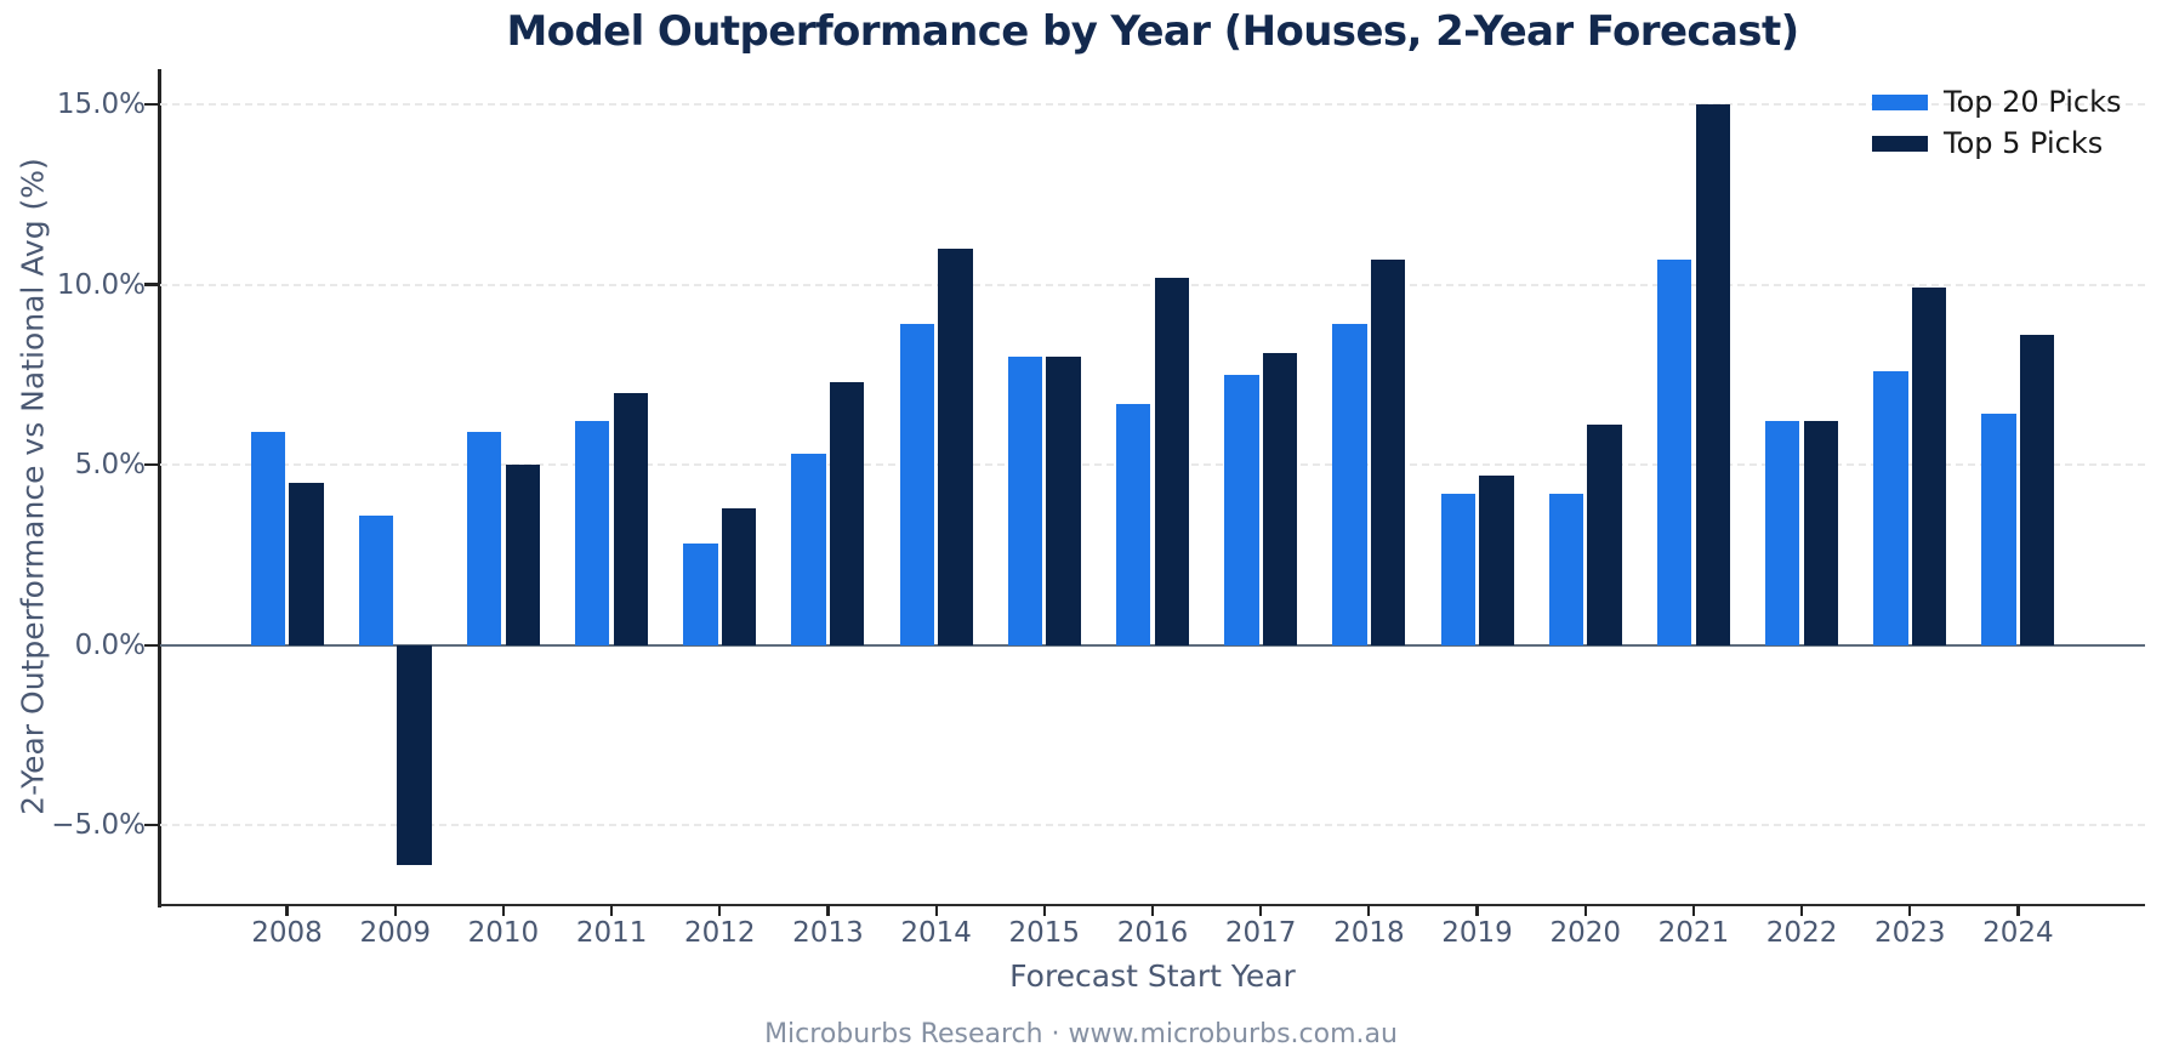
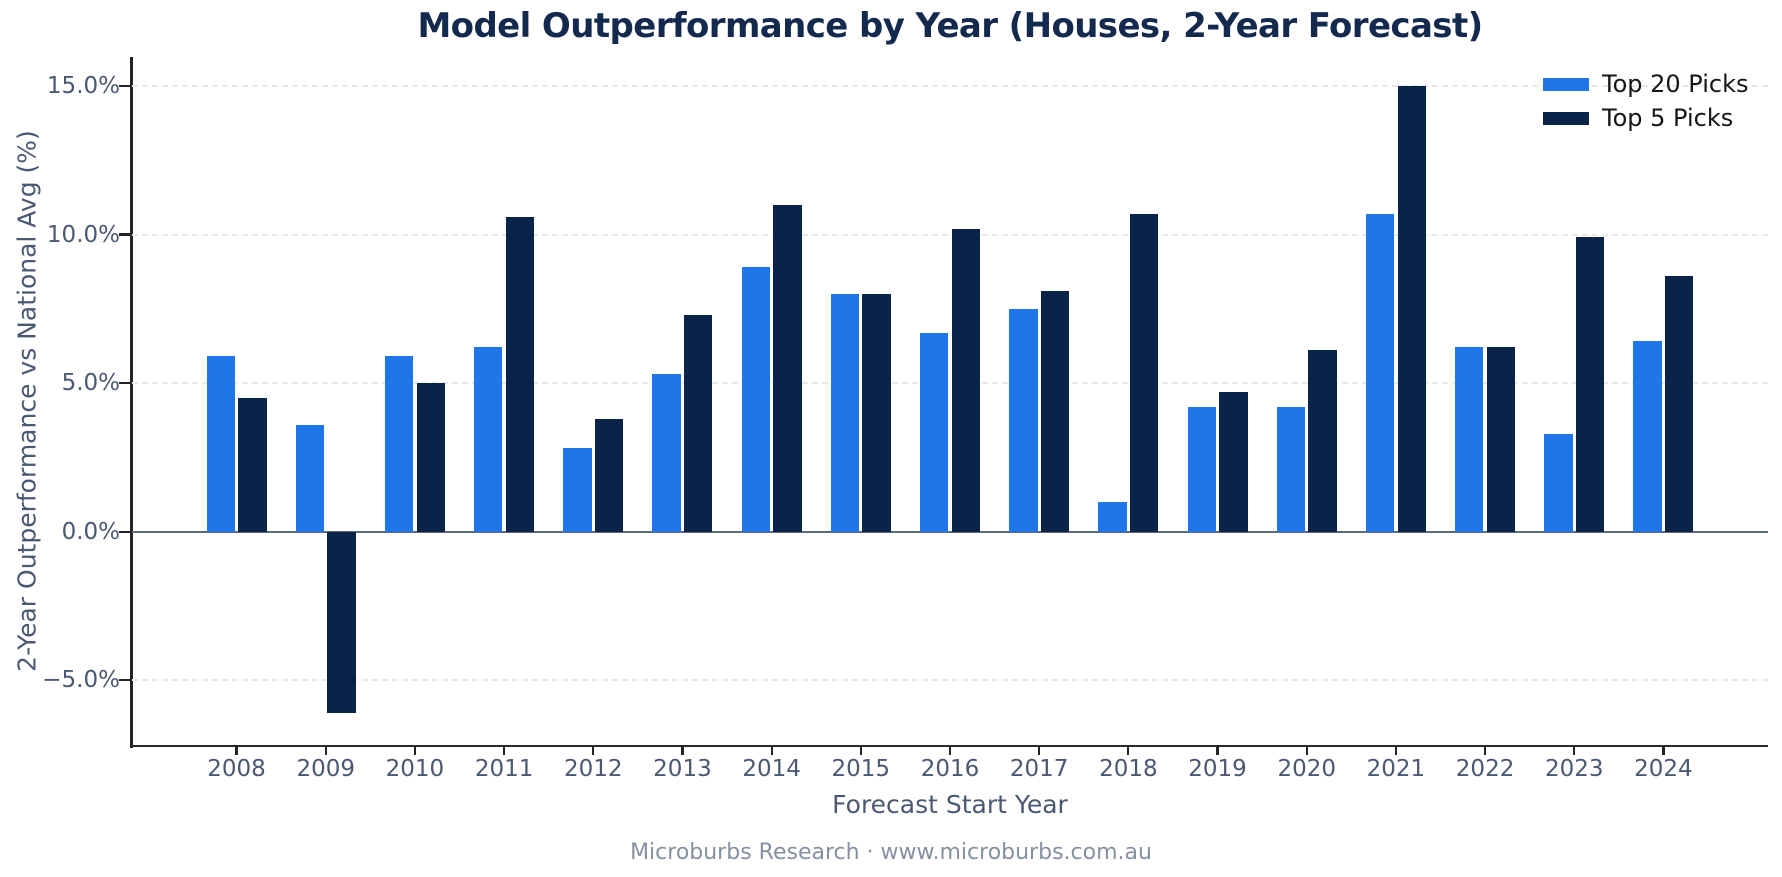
Top 5 Picks/2011: 7.0% -> 10.6%
Top 20 Picks/2018: 8.9% -> 1.0%
Top 20 Picks/2023: 7.6% -> 3.3%
